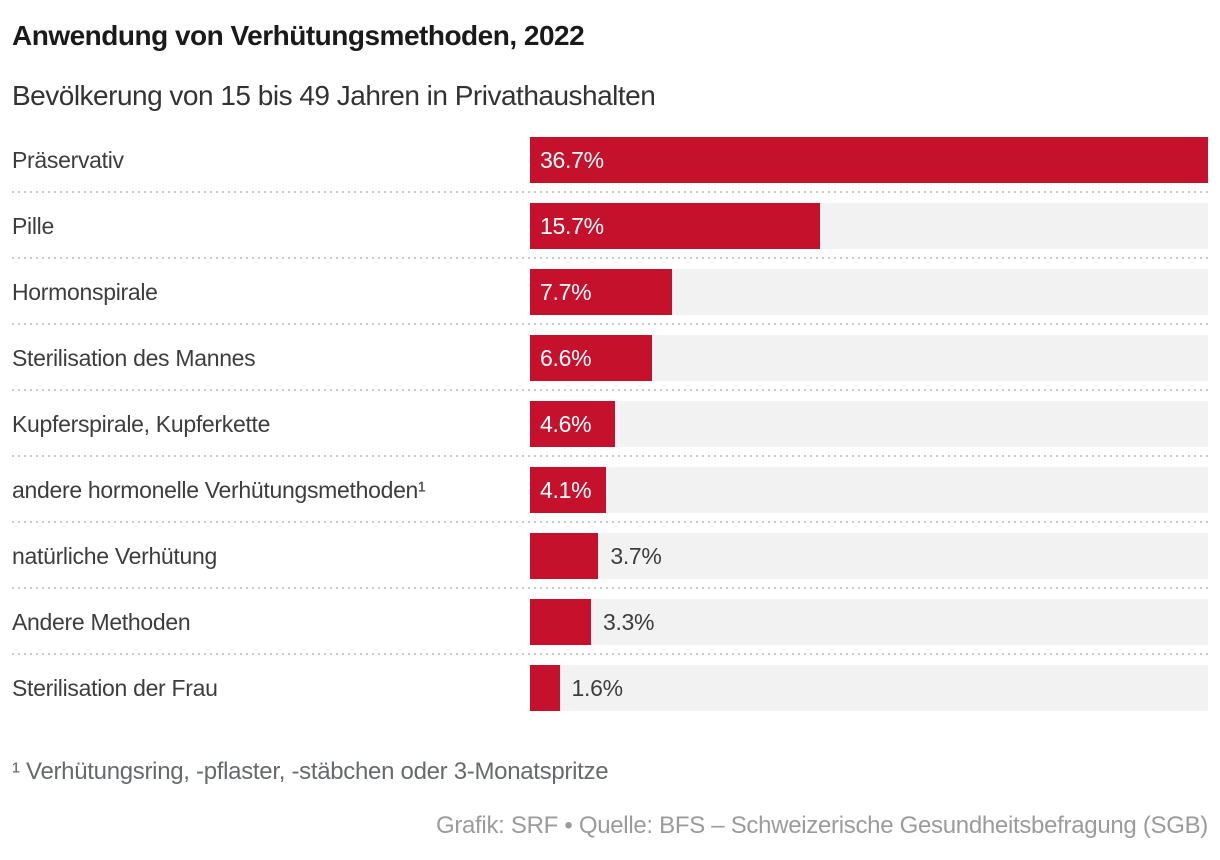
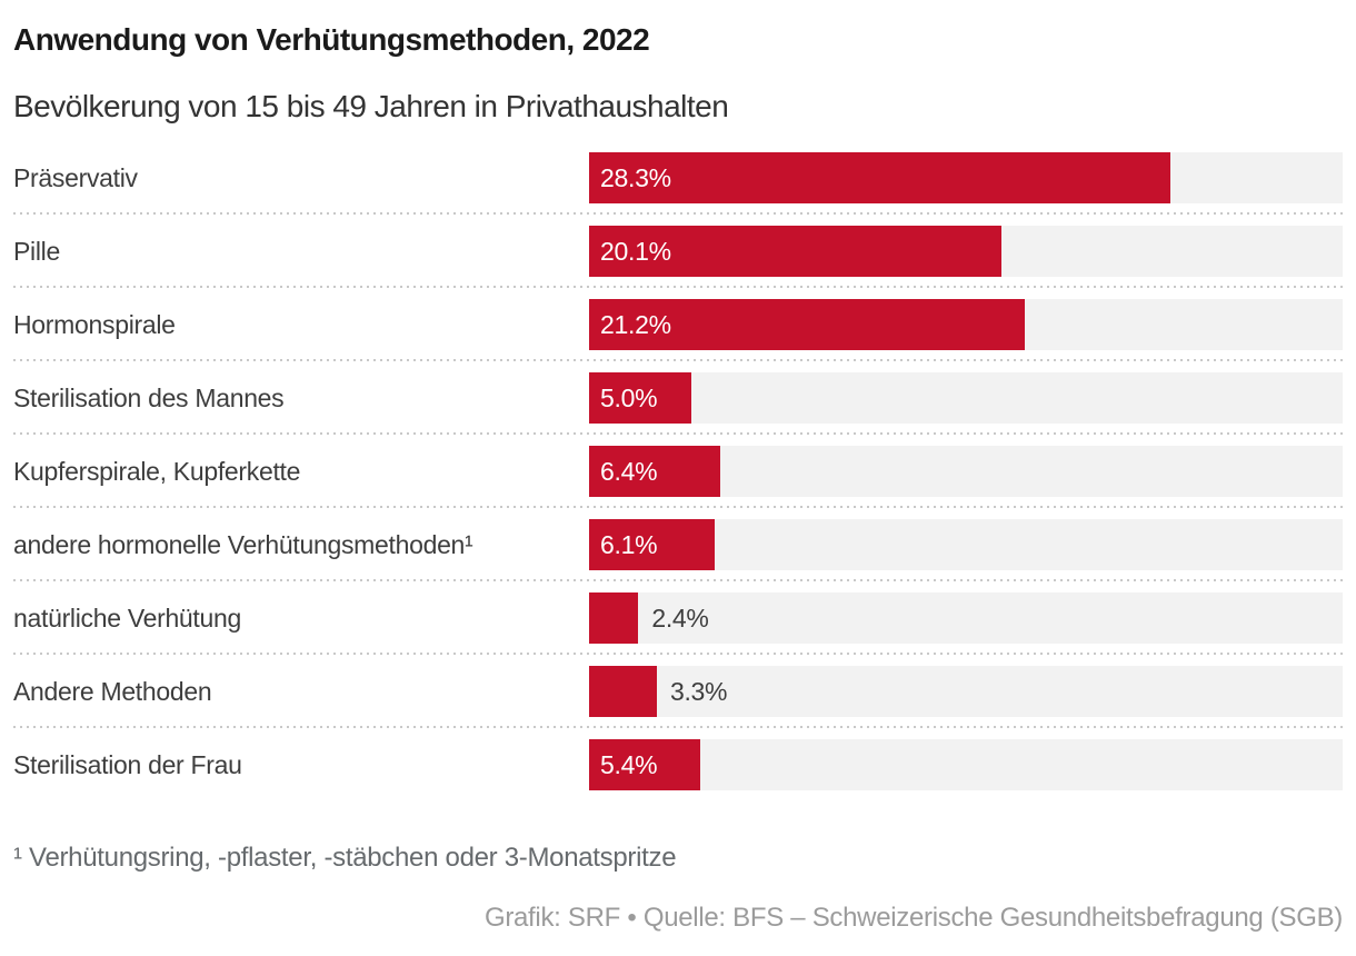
Präservativ: 36.7% -> 28.3%
Pille: 15.7% -> 20.1%
Hormonspirale: 7.7% -> 21.2%
Sterilisation des Mannes: 6.6% -> 5.0%
Kupferspirale, Kupferkette: 4.6% -> 6.4%
andere hormonelle Verhütungsmethoden¹: 4.1% -> 6.1%
natürliche Verhütung: 3.7% -> 2.4%
Sterilisation der Frau: 1.6% -> 5.4%
